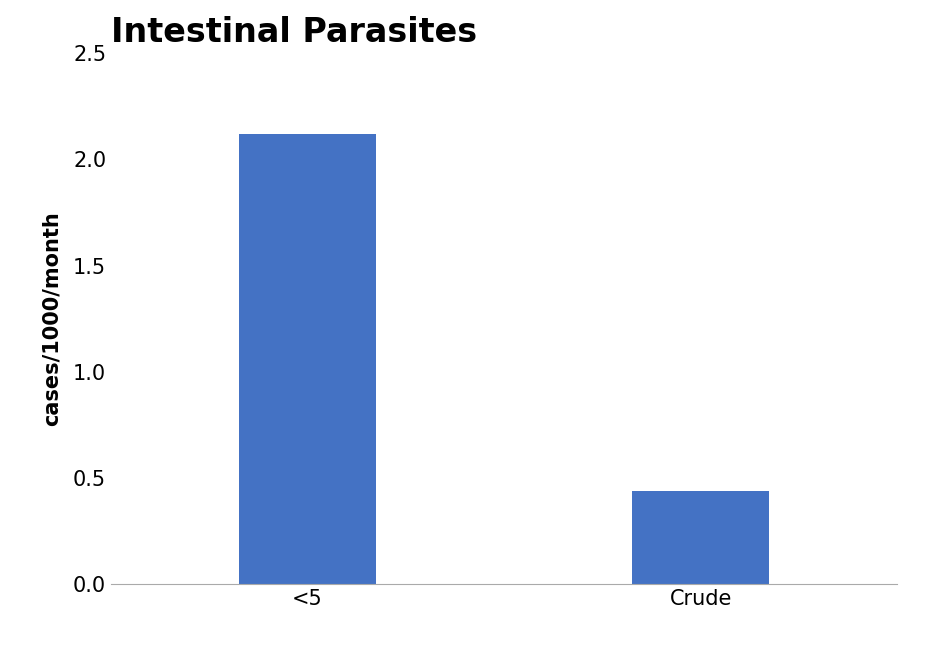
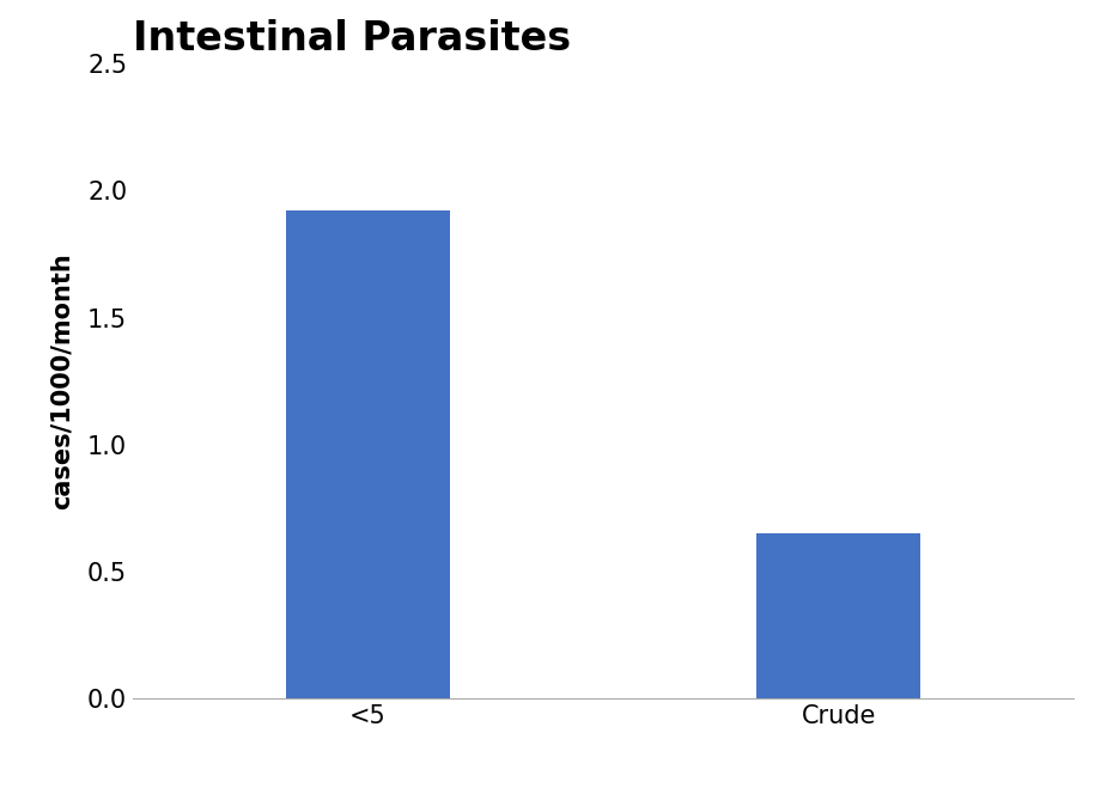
<5: 2.12 -> 1.92
Crude: 0.44 -> 0.65
